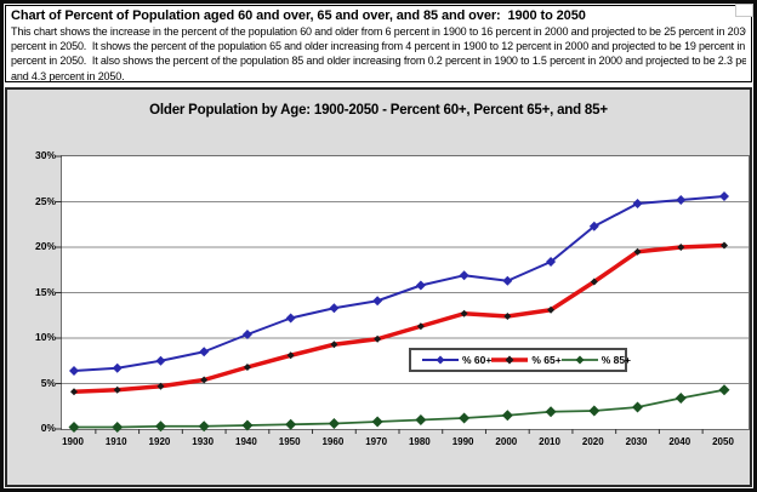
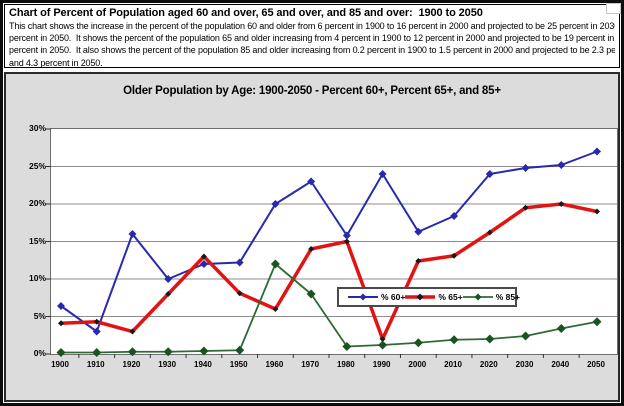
% 60+/1910: 7% -> 3%
% 60+/1920: 8% -> 16%
% 65+/1920: 5% -> 3%
% 60+/1930: 8% -> 10%
% 65+/1930: 5% -> 8%
% 60+/1940: 10% -> 12%
% 65+/1940: 7% -> 13%
% 60+/1960: 13% -> 20%
% 65+/1960: 9% -> 6%
% 85+/1960: 1% -> 12%
% 60+/1970: 14% -> 23%
% 65+/1970: 10% -> 14%
% 85+/1970: 1% -> 8%
% 65+/1980: 11% -> 15%
% 60+/1990: 17% -> 24%
% 65+/1990: 13% -> 2%
% 60+/2020: 22% -> 24%
% 60+/2050: 26% -> 27%
% 65+/2050: 20% -> 19%
